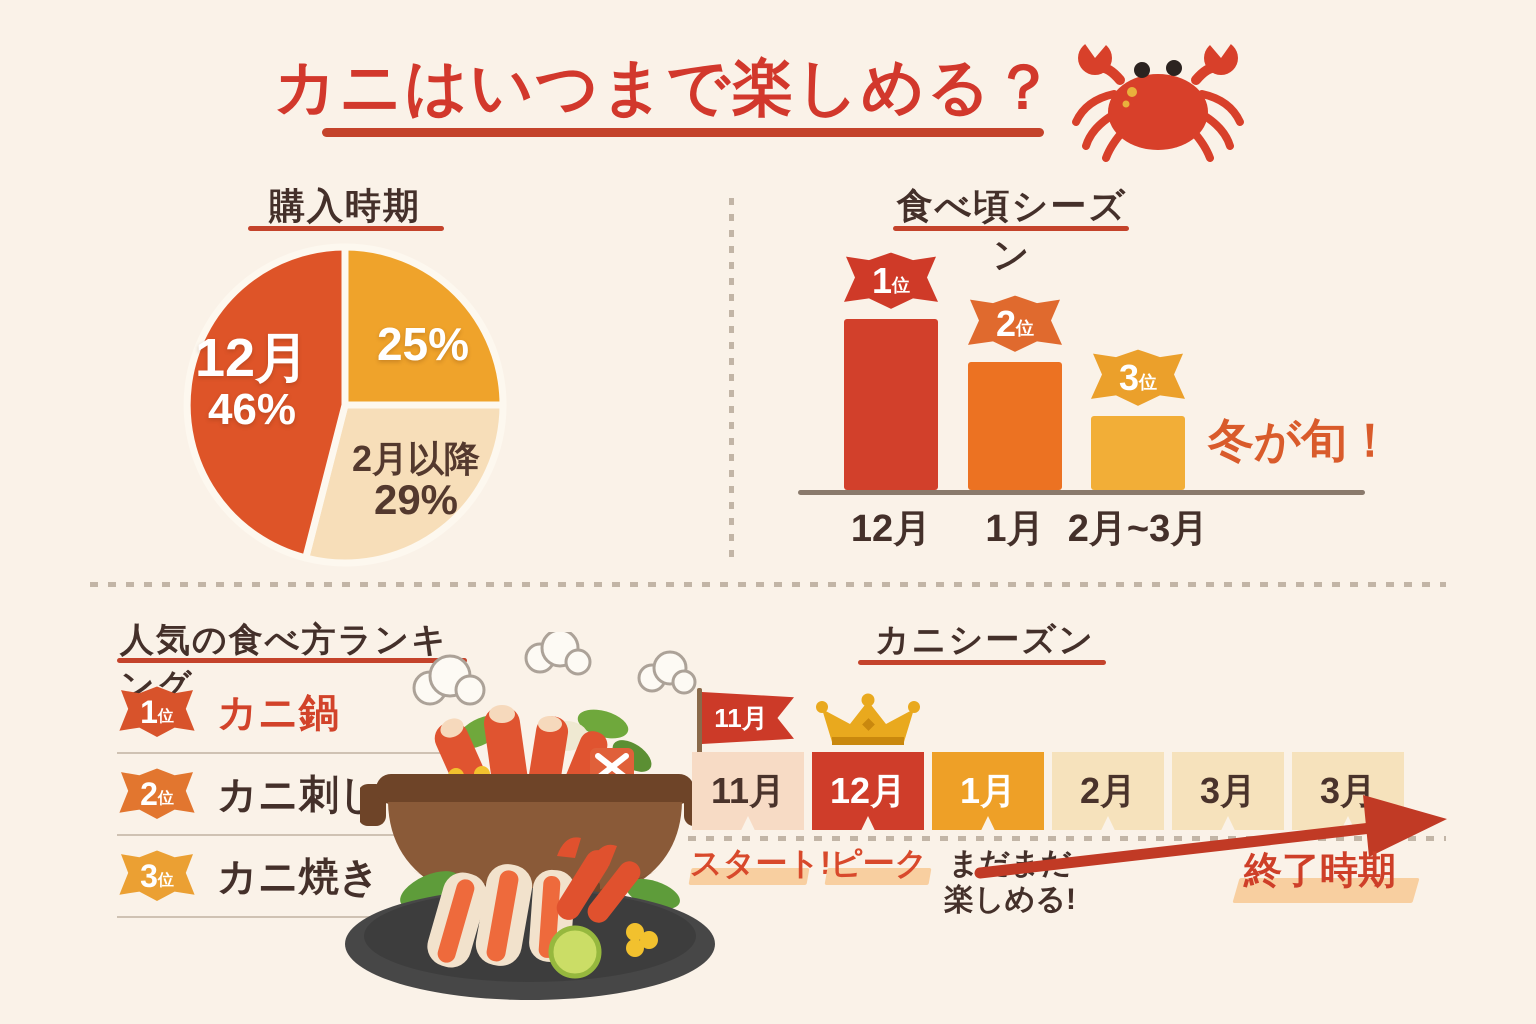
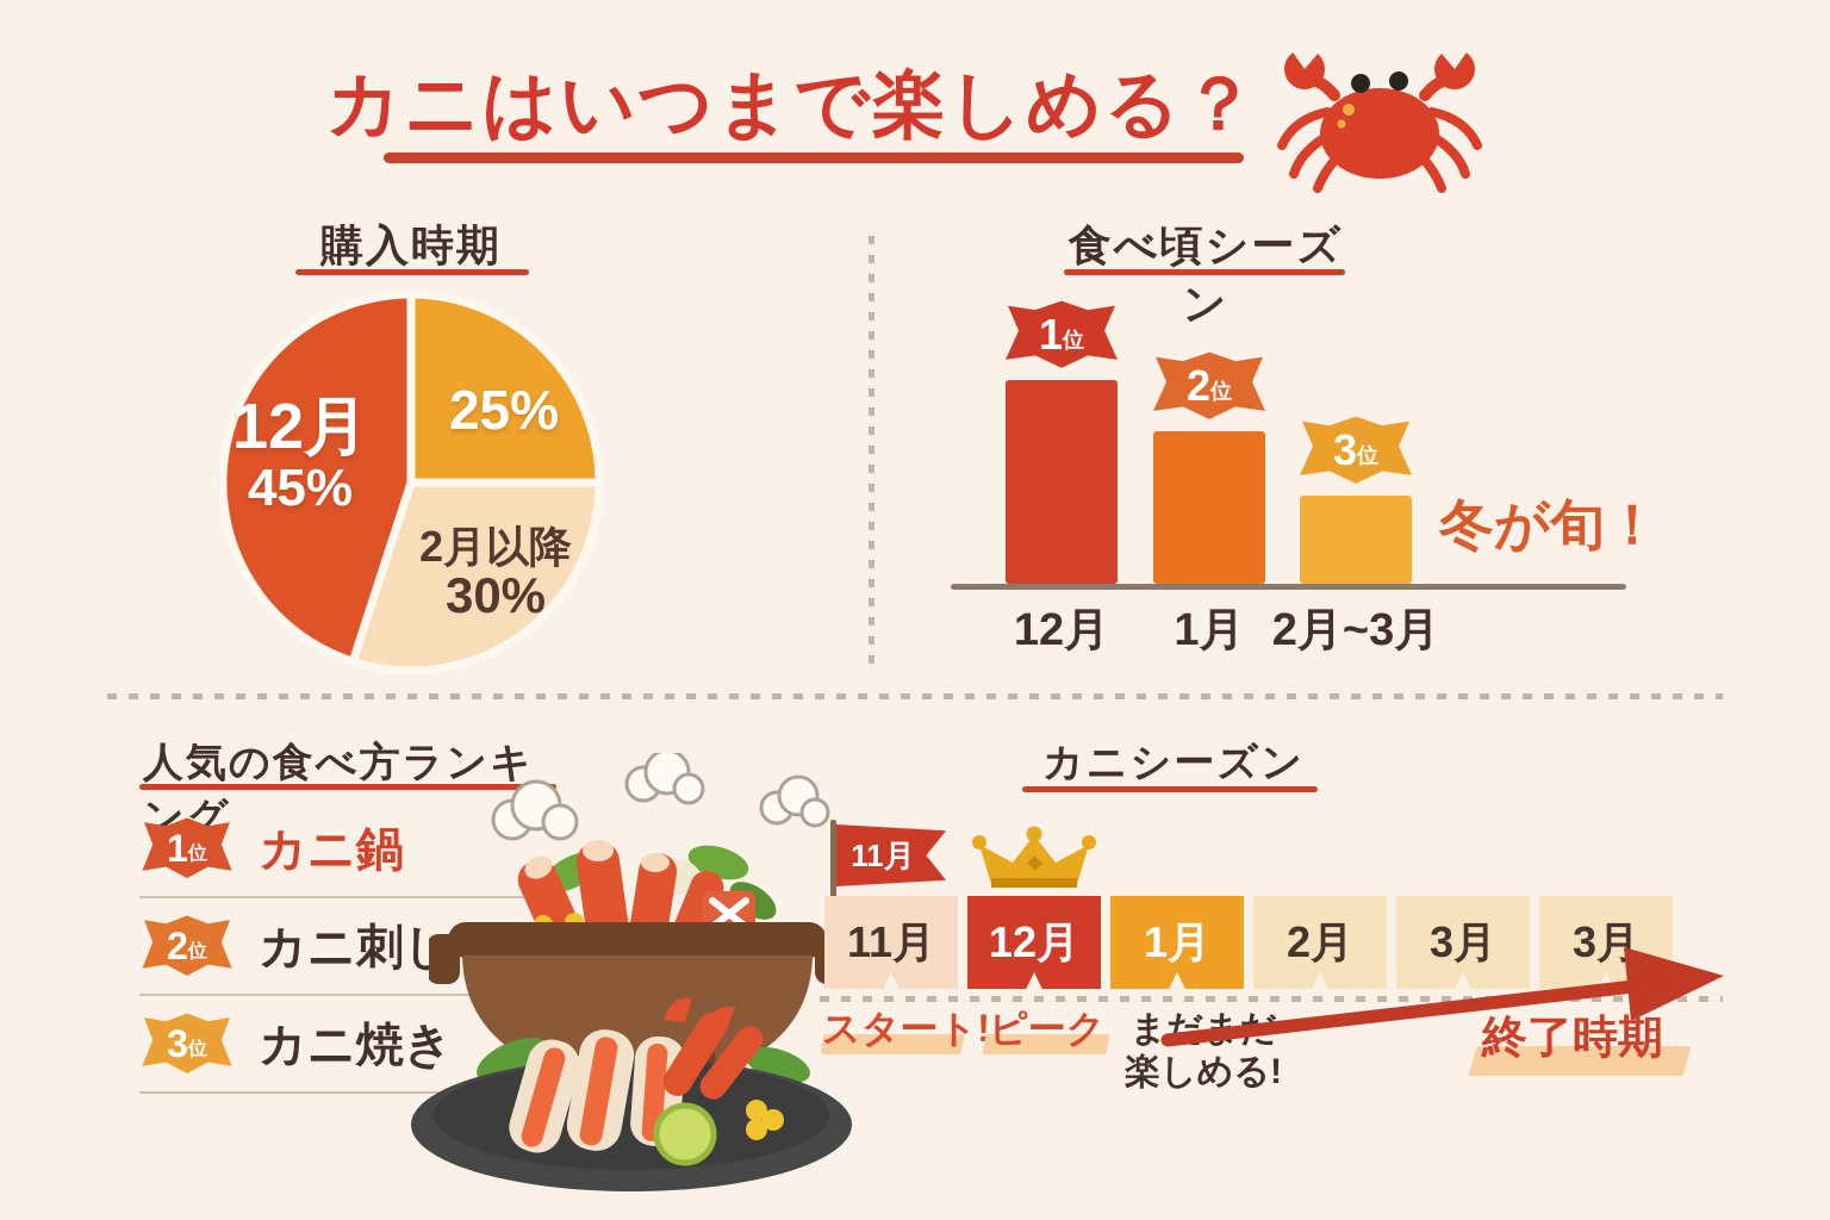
購入時期/2月以降: 29% -> 30%
購入時期/12月: 46% -> 45%
